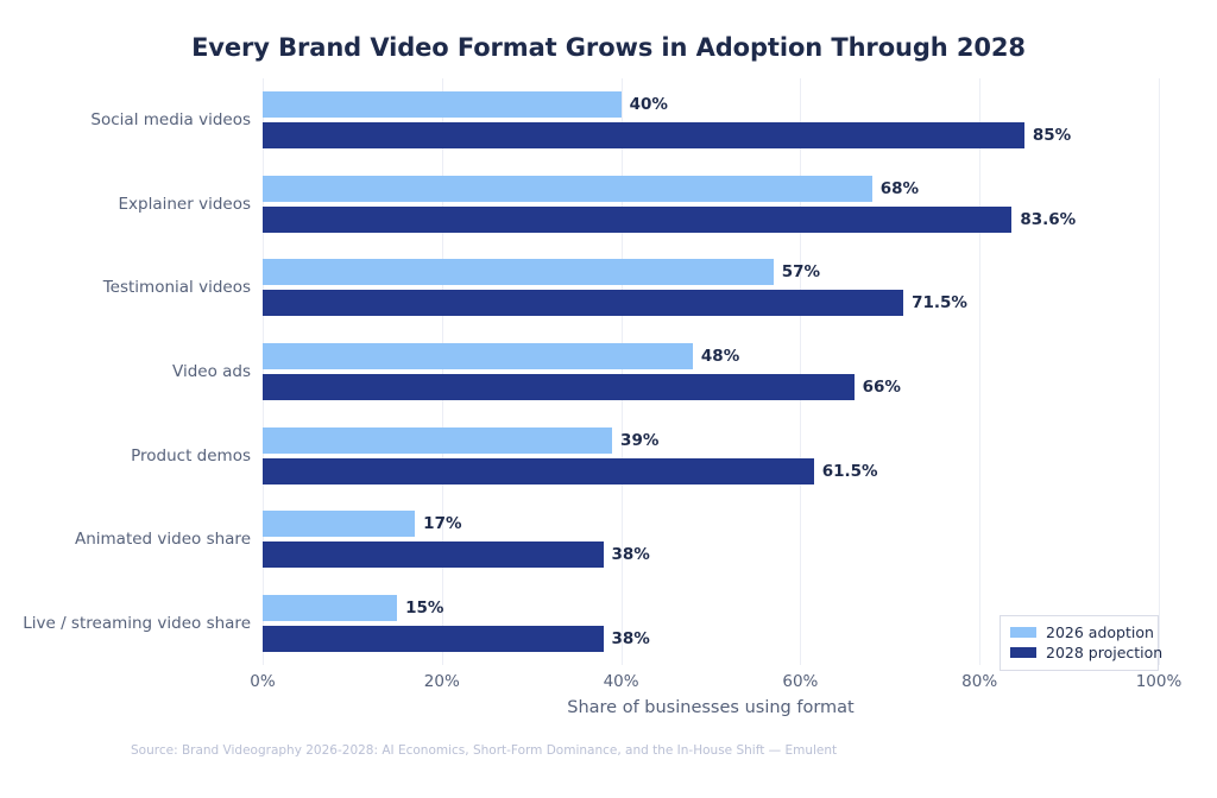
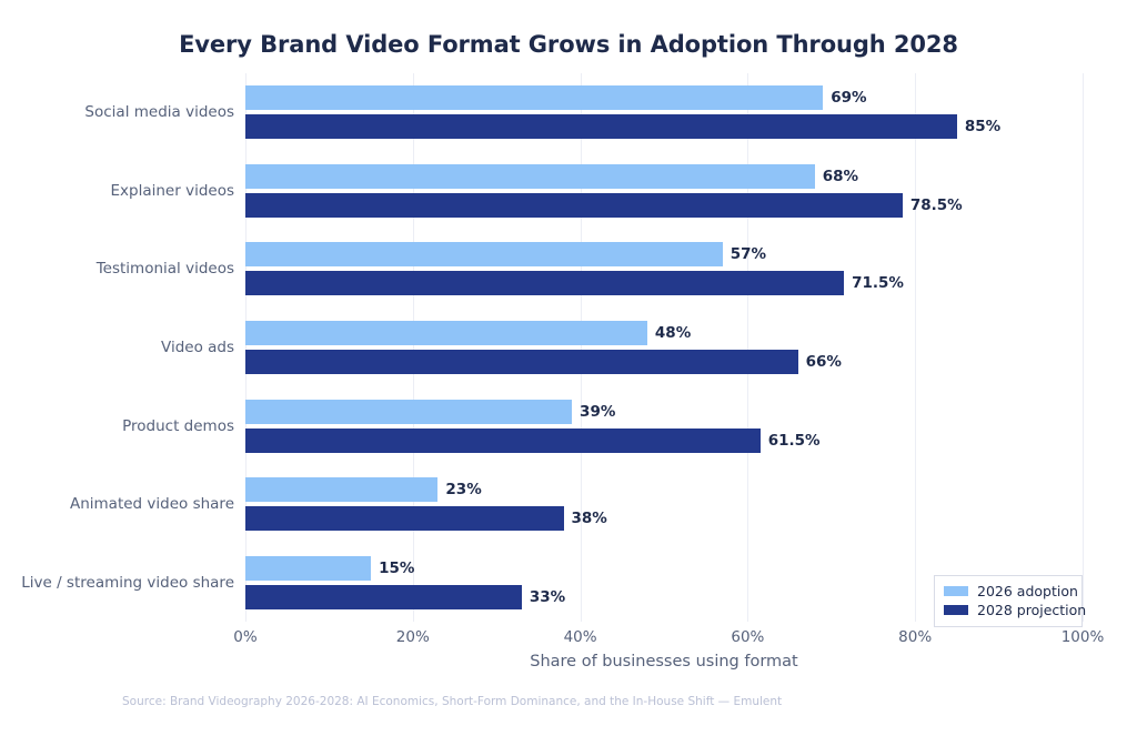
2026 adoption/Social media videos: 40% -> 69%
2028 projection/Explainer videos: 83.6% -> 78.5%
2026 adoption/Animated video share: 17% -> 23%
2028 projection/Live / streaming video share: 38% -> 33%
